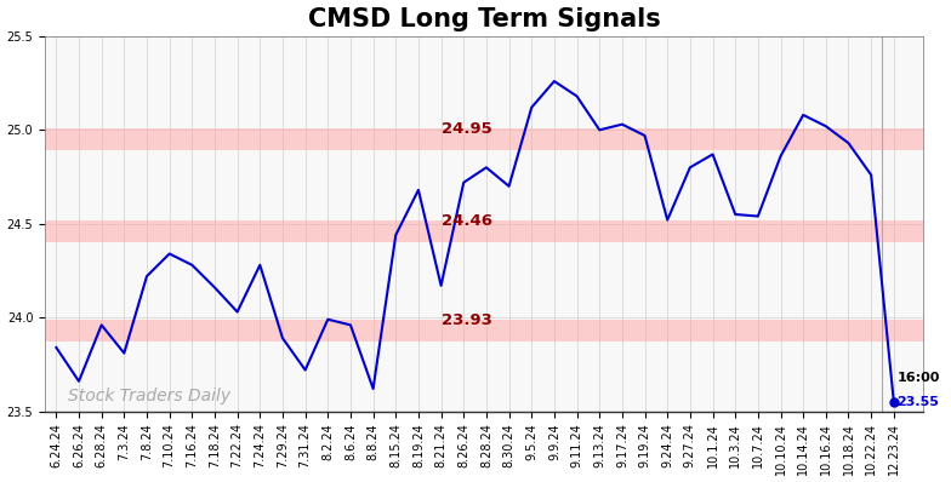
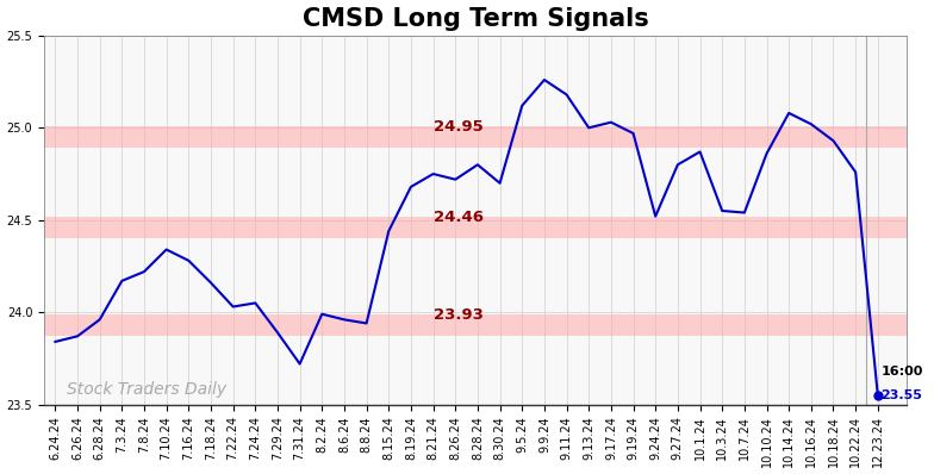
6.26.24: 23.66 -> 23.87
7.3.24: 23.81 -> 24.17
7.24.24: 24.28 -> 24.05
8.8.24: 23.62 -> 23.94
8.21.24: 24.17 -> 24.75
